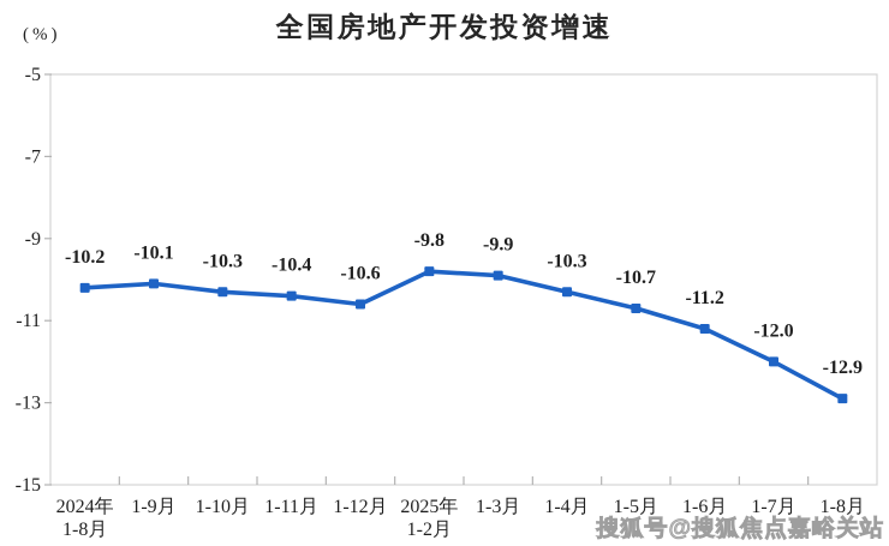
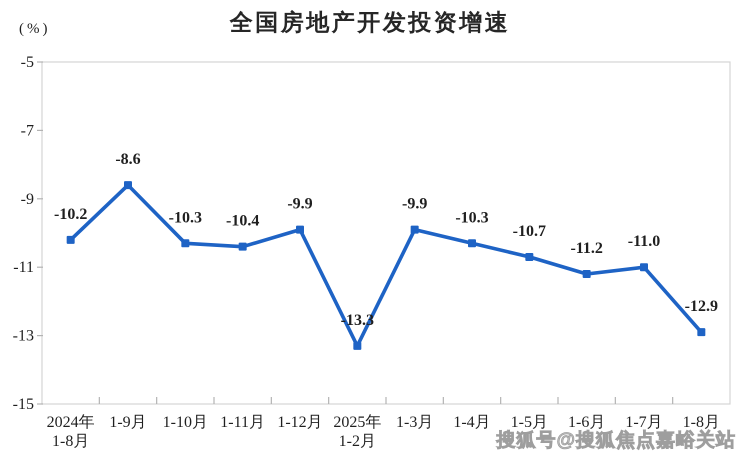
1-9月: -10.1 -> -8.6
1-12月: -10.6 -> -9.9
2025年 1-2月: -9.8 -> -13.3
1-7月: -12.0 -> -11.0
